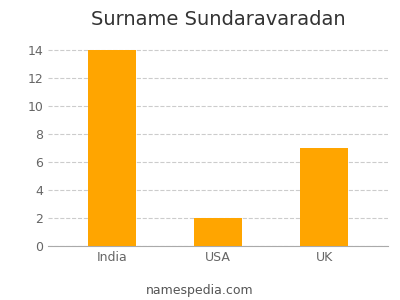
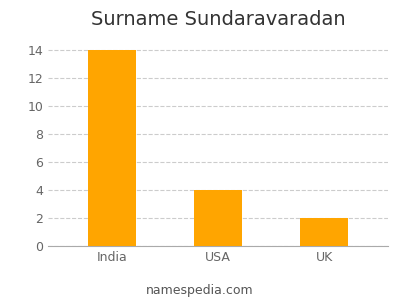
USA: 2 -> 4
UK: 7 -> 2
